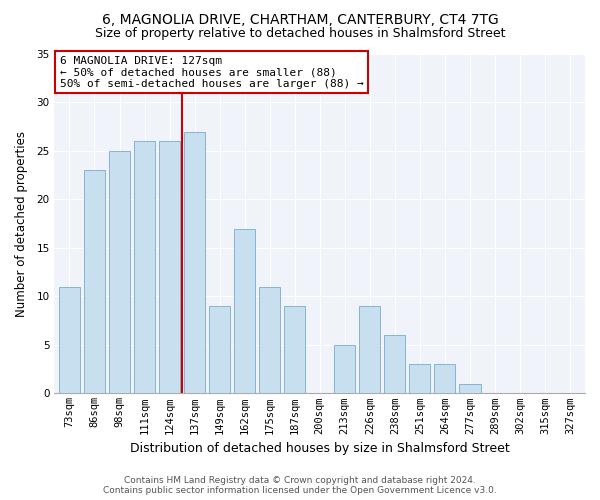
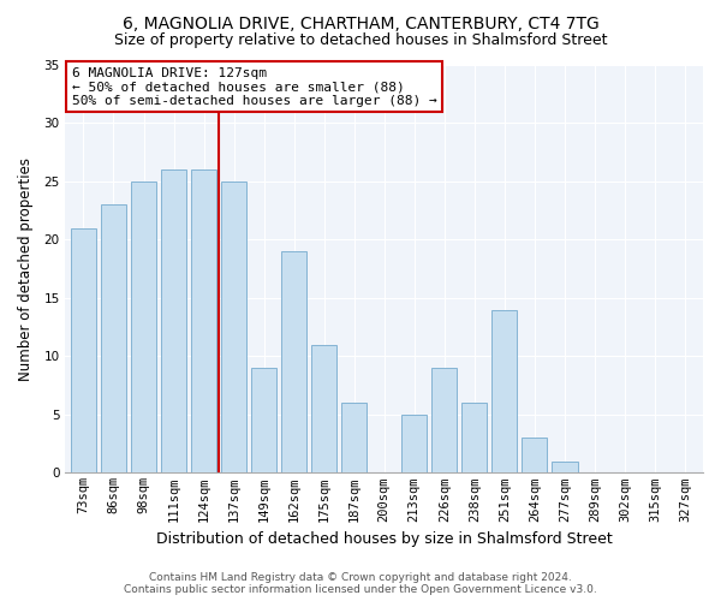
73sqm: 11 -> 21
137sqm: 27 -> 25
162sqm: 17 -> 19
187sqm: 9 -> 6
251sqm: 3 -> 14
